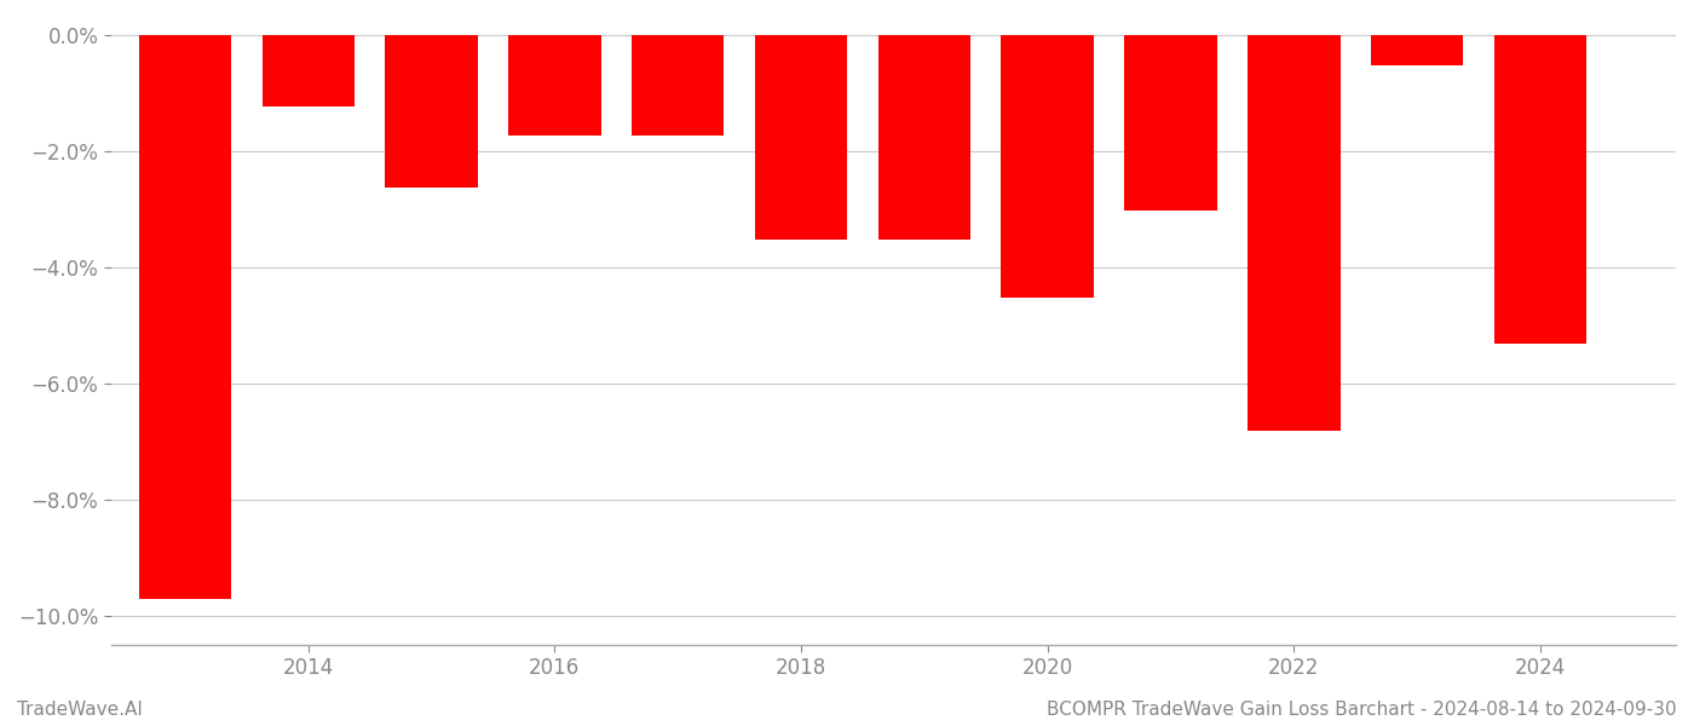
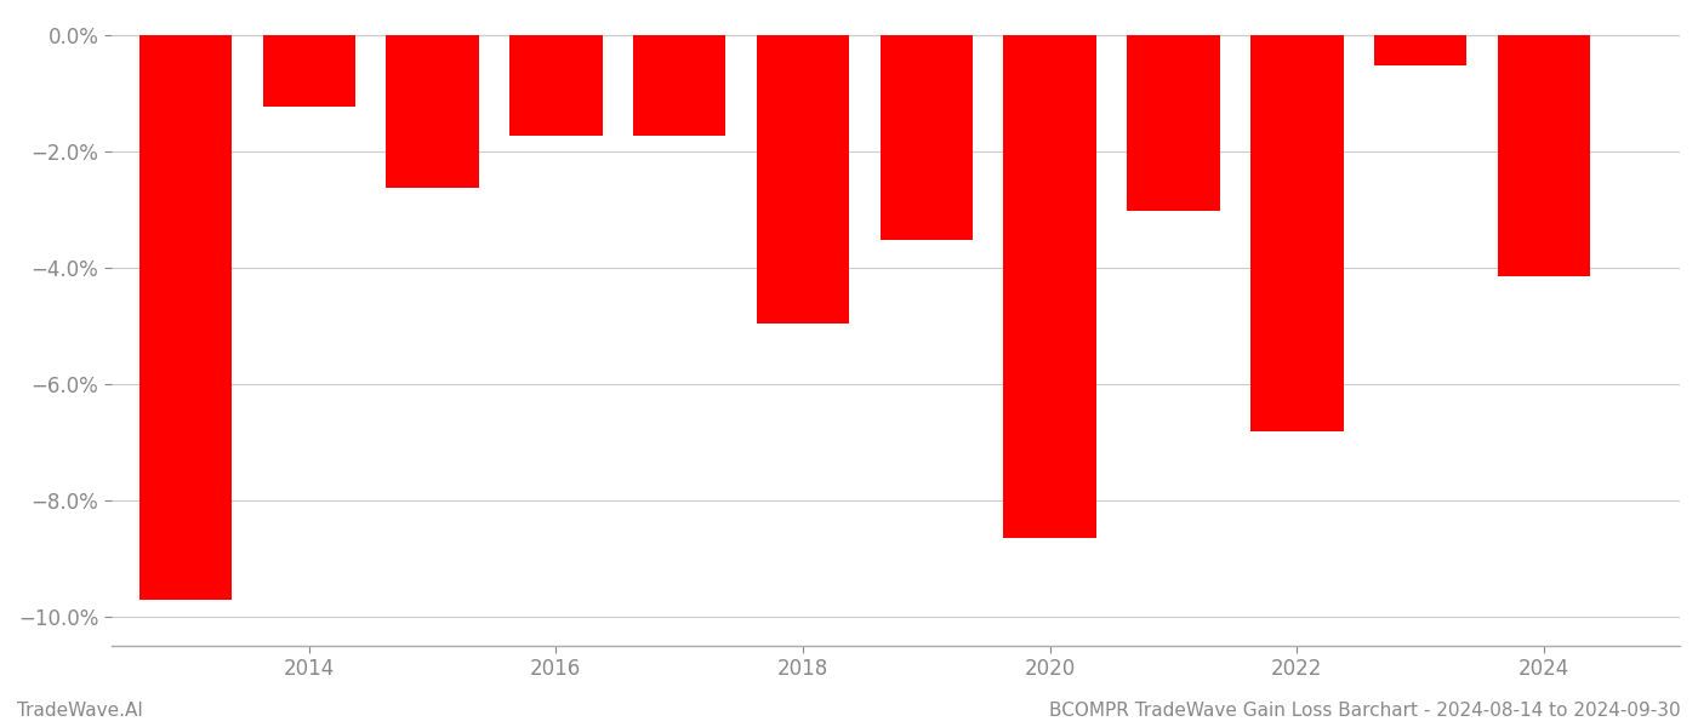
2018: -3.52% -> -4.95%
2020: -4.52% -> -8.65%
2024: -5.32% -> -4.15%
